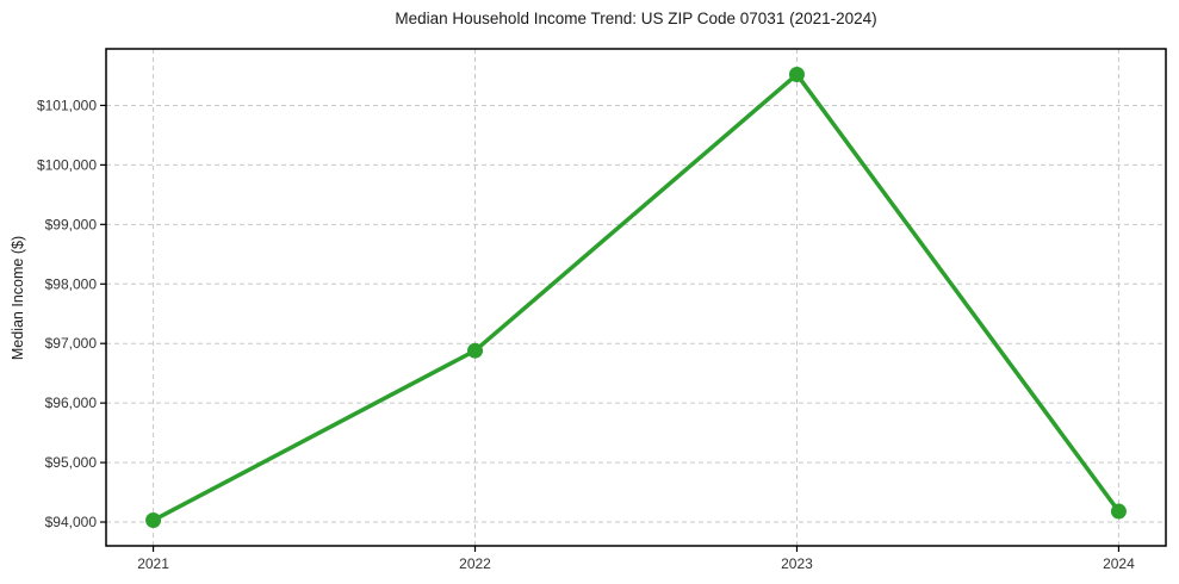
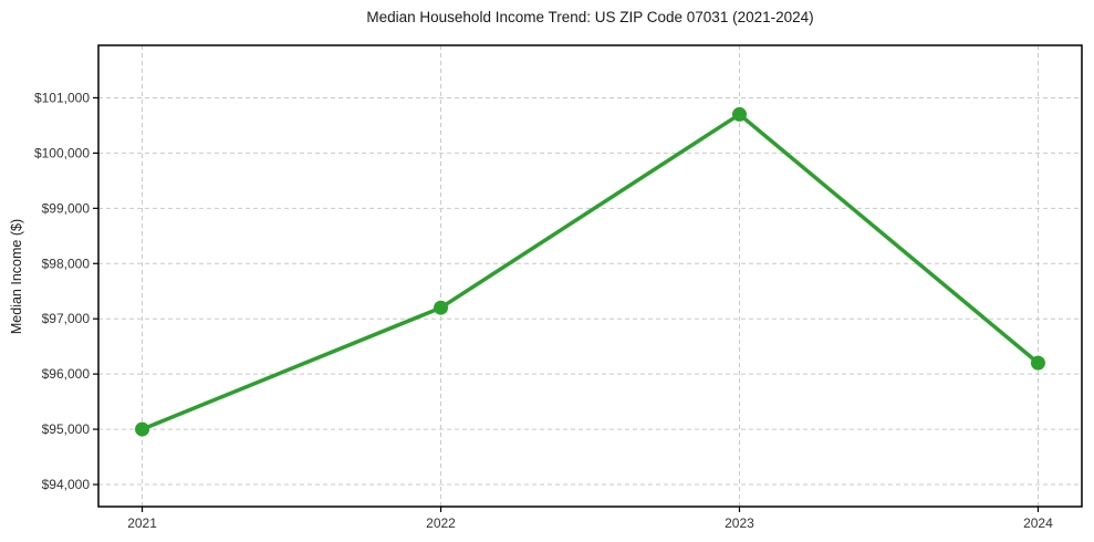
2021: $94000 -> $95000
2022: $96900 -> $97200
2023: $101500 -> $100700
2024: $94200 -> $96200
